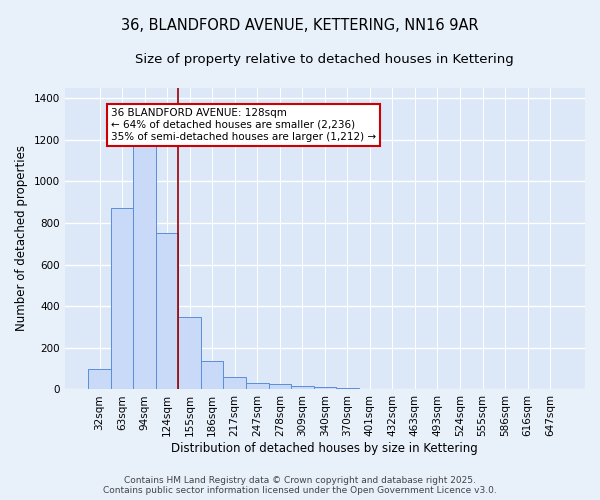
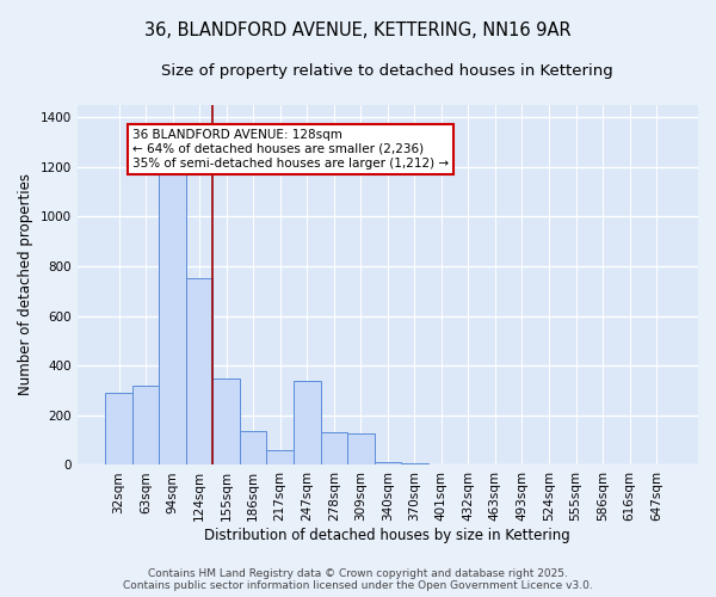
32sqm: 100 -> 290
63sqm: 870 -> 320
247sqm: 33 -> 340
278sqm: 25 -> 130
309sqm: 15 -> 125
